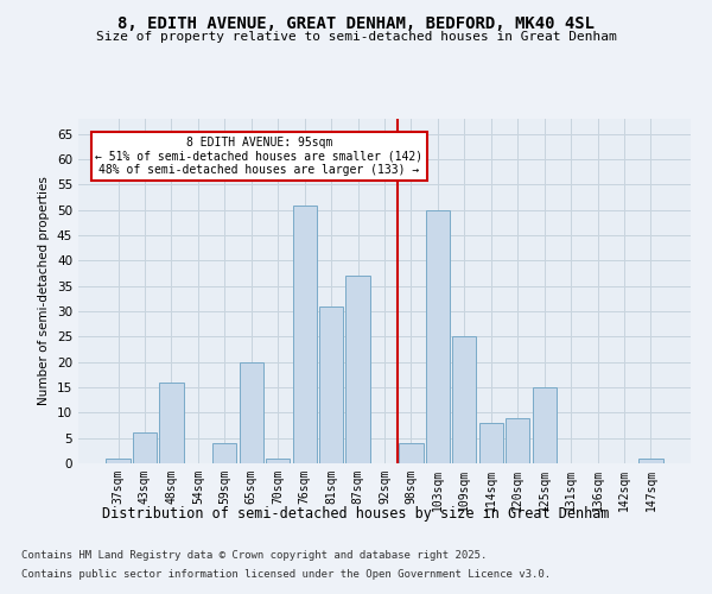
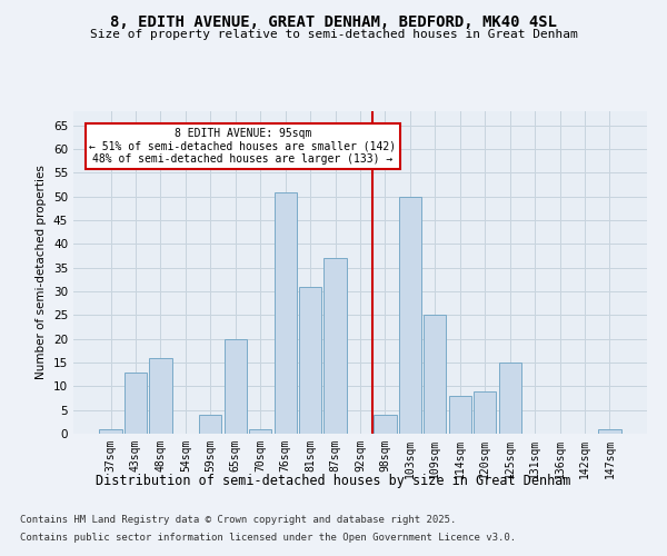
43sqm: 6 -> 13
